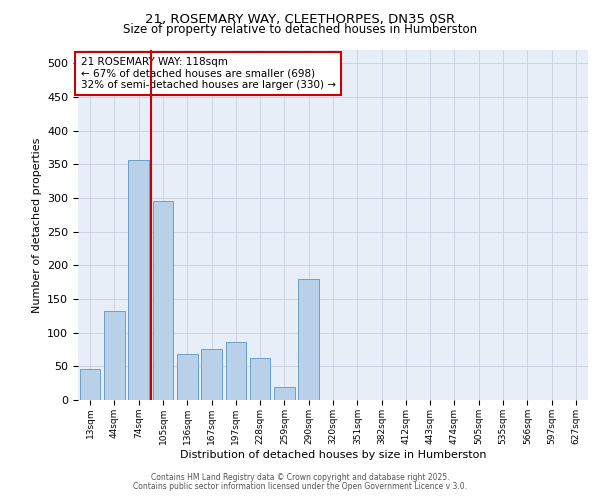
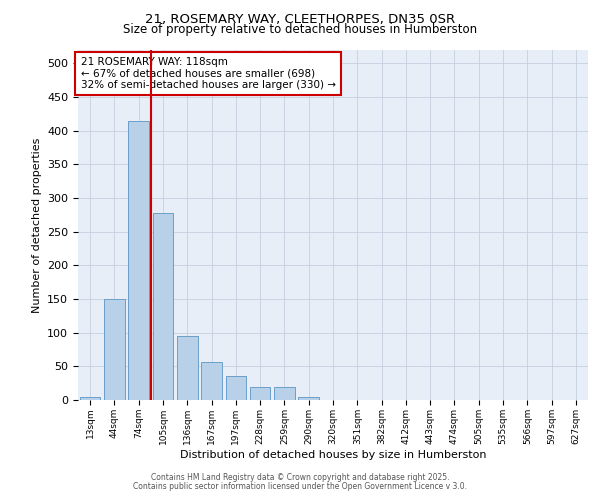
13sqm: 46 -> 5
44sqm: 132 -> 150
74sqm: 356 -> 415
105sqm: 296 -> 278
136sqm: 68 -> 95
167sqm: 76 -> 57
197sqm: 86 -> 35
228sqm: 62 -> 20
290sqm: 180 -> 5
